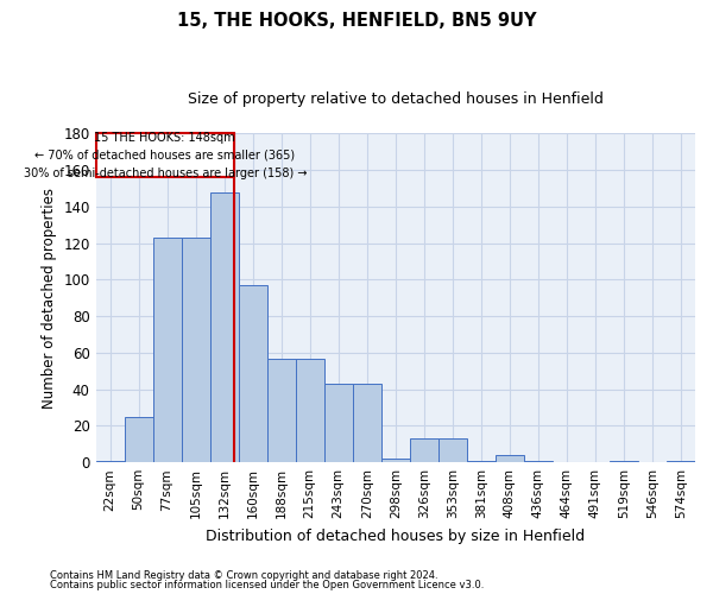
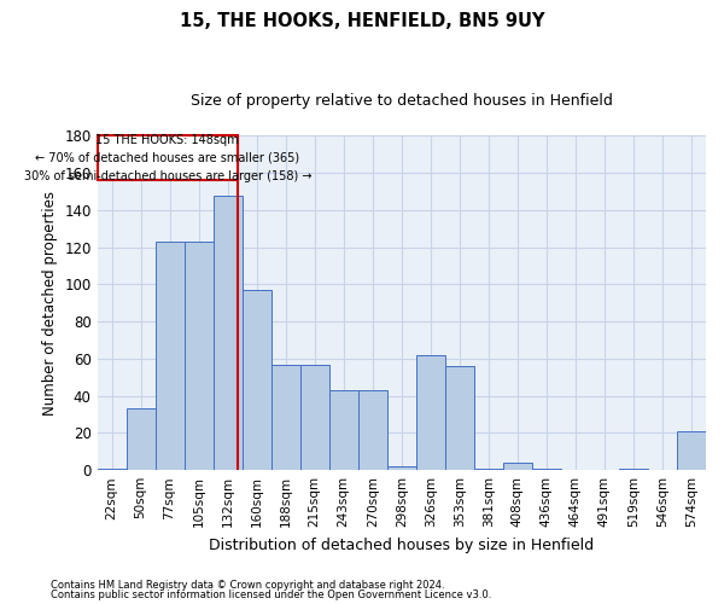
50sqm: 25 -> 33
326sqm: 13 -> 62
353sqm: 13 -> 56
574sqm: 1 -> 21
